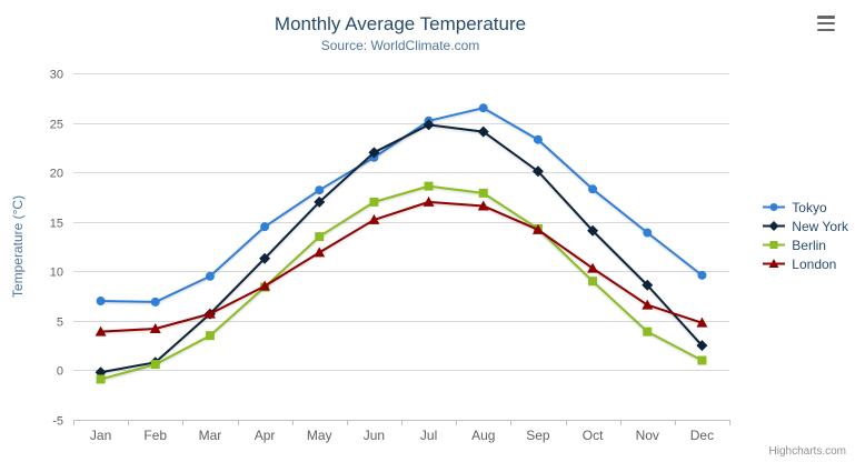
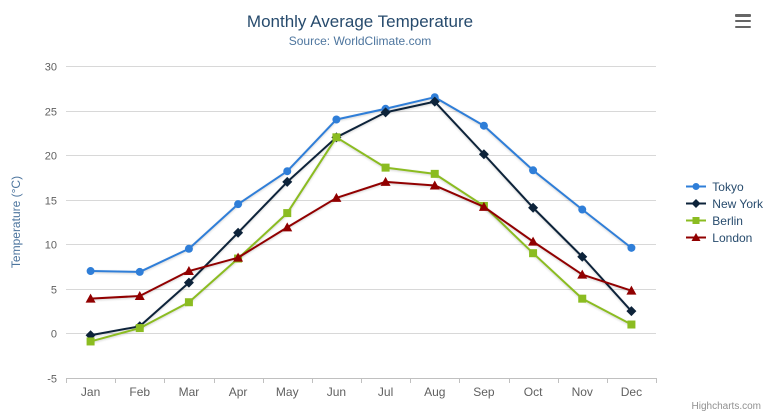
London/Mar: 6 -> 7
Tokyo/Jun: 22 -> 24
Berlin/Jun: 17 -> 22
New York/Aug: 24 -> 26
